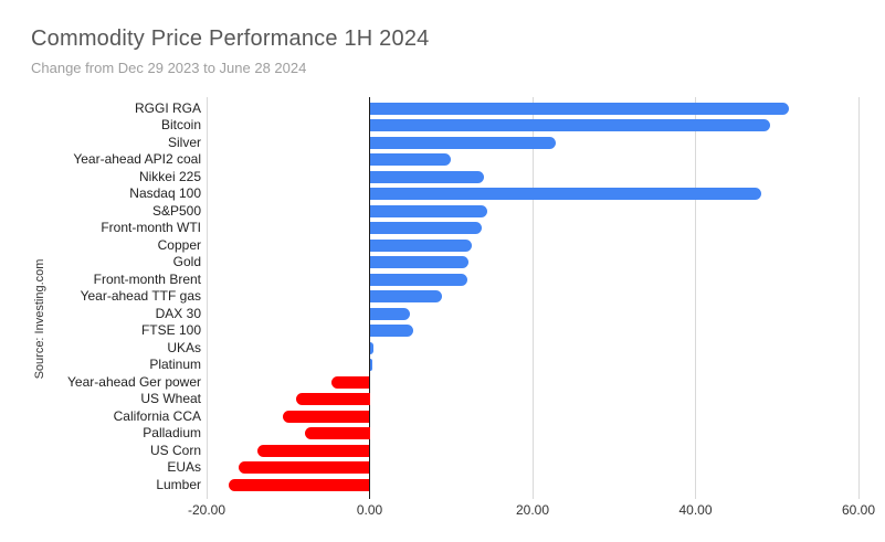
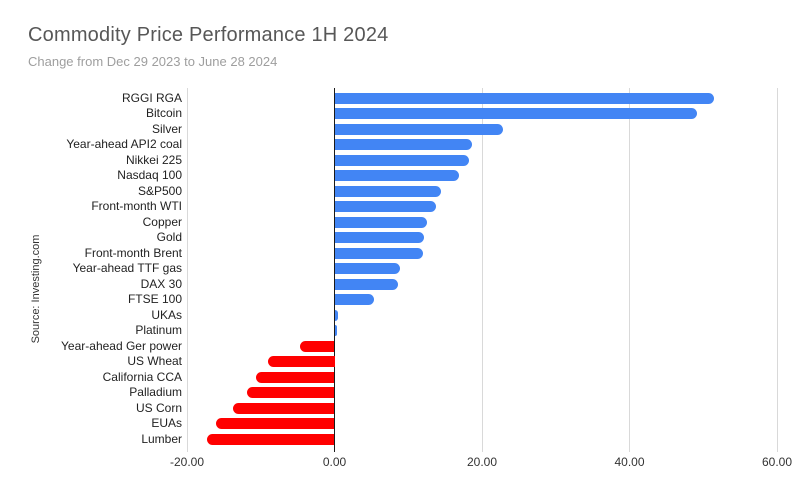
Year-ahead API2 coal: 10 -> 19
Nikkei 225: 14 -> 18
Nasdaq 100: 48 -> 17
DAX 30: 5 -> 9
Palladium: -8 -> -12
